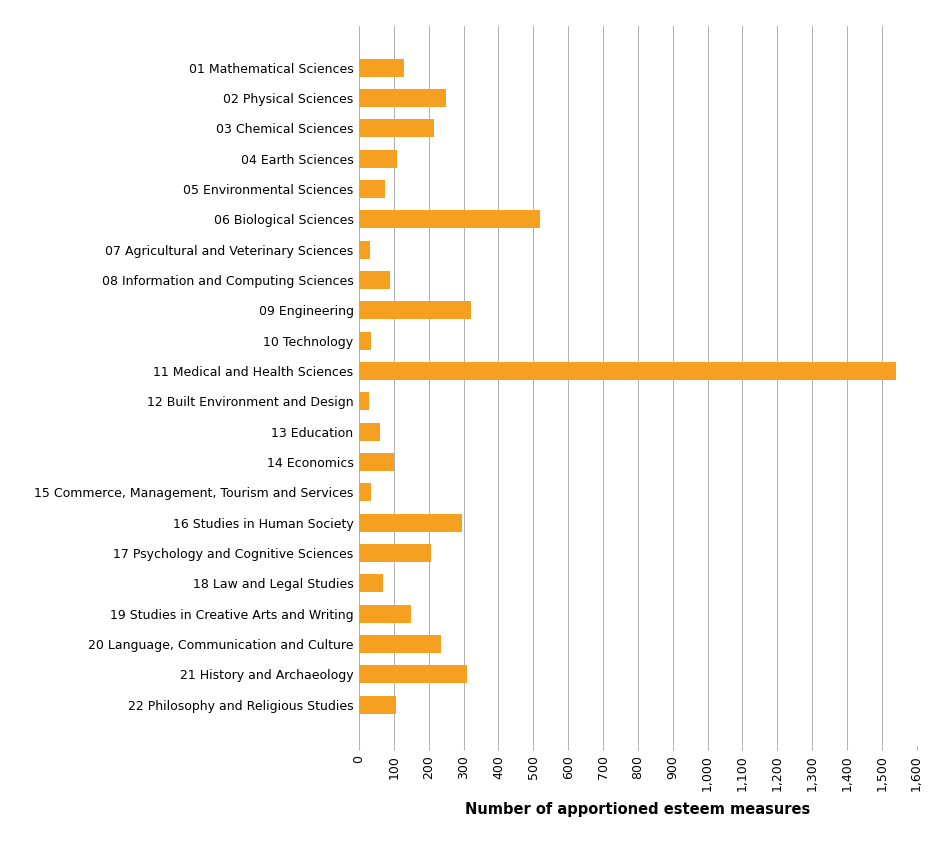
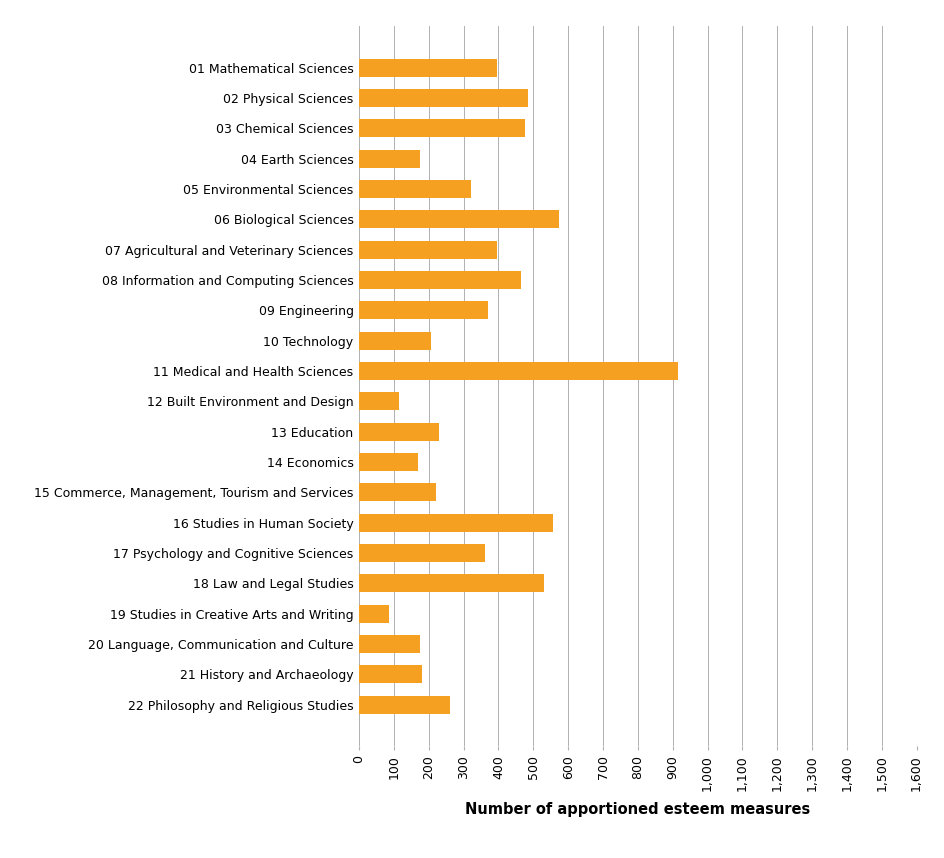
01 Mathematical Sciences: 130 -> 395
02 Physical Sciences: 250 -> 485
03 Chemical Sciences: 215 -> 475
04 Earth Sciences: 110 -> 175
05 Environmental Sciences: 75 -> 320
06 Biological Sciences: 520 -> 575
07 Agricultural and Veterinary Sciences: 30 -> 395
08 Information and Computing Sciences: 90 -> 465
09 Engineering: 320 -> 370
10 Technology: 35 -> 205
11 Medical and Health Sciences: 1,540 -> 915
12 Built Environment and Design: 28 -> 115
13 Education: 60 -> 230
14 Economics: 100 -> 170
15 Commerce, Management, Tourism and Services: 35 -> 220
16 Studies in Human Society: 295 -> 555
17 Psychology and Cognitive Sciences: 205 -> 360
18 Law and Legal Studies: 70 -> 530
19 Studies in Creative Arts and Writing: 150 -> 85
20 Language, Communication and Culture: 235 -> 175
21 History and Archaeology: 310 -> 180
22 Philosophy and Religious Studies: 105 -> 260
